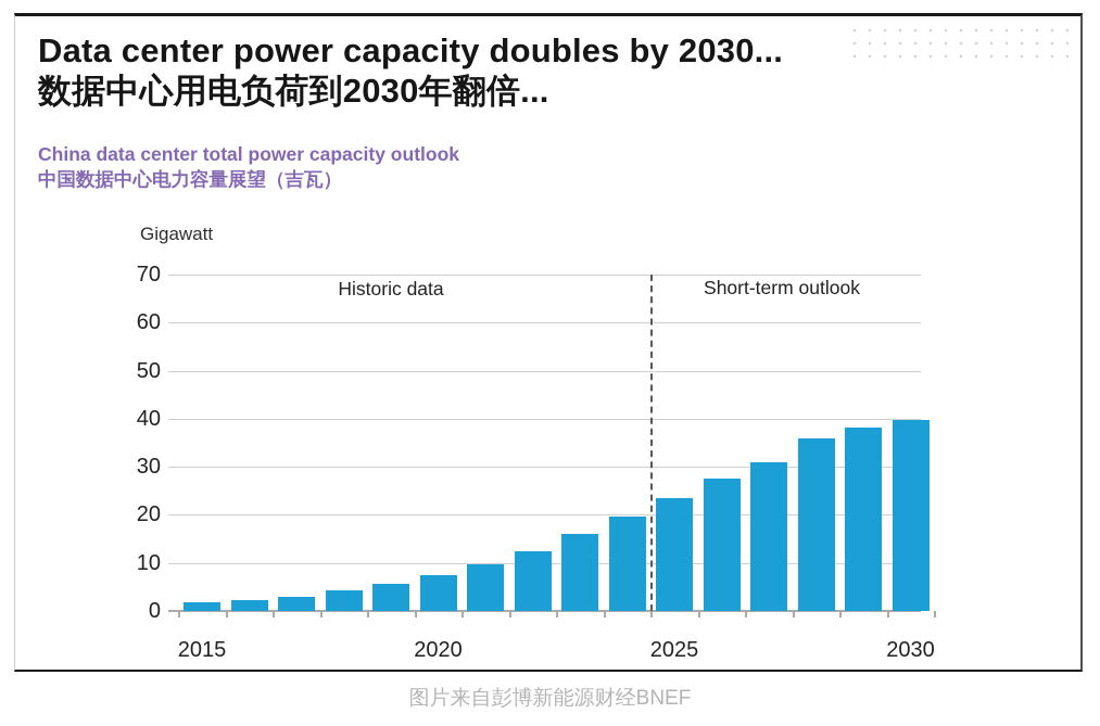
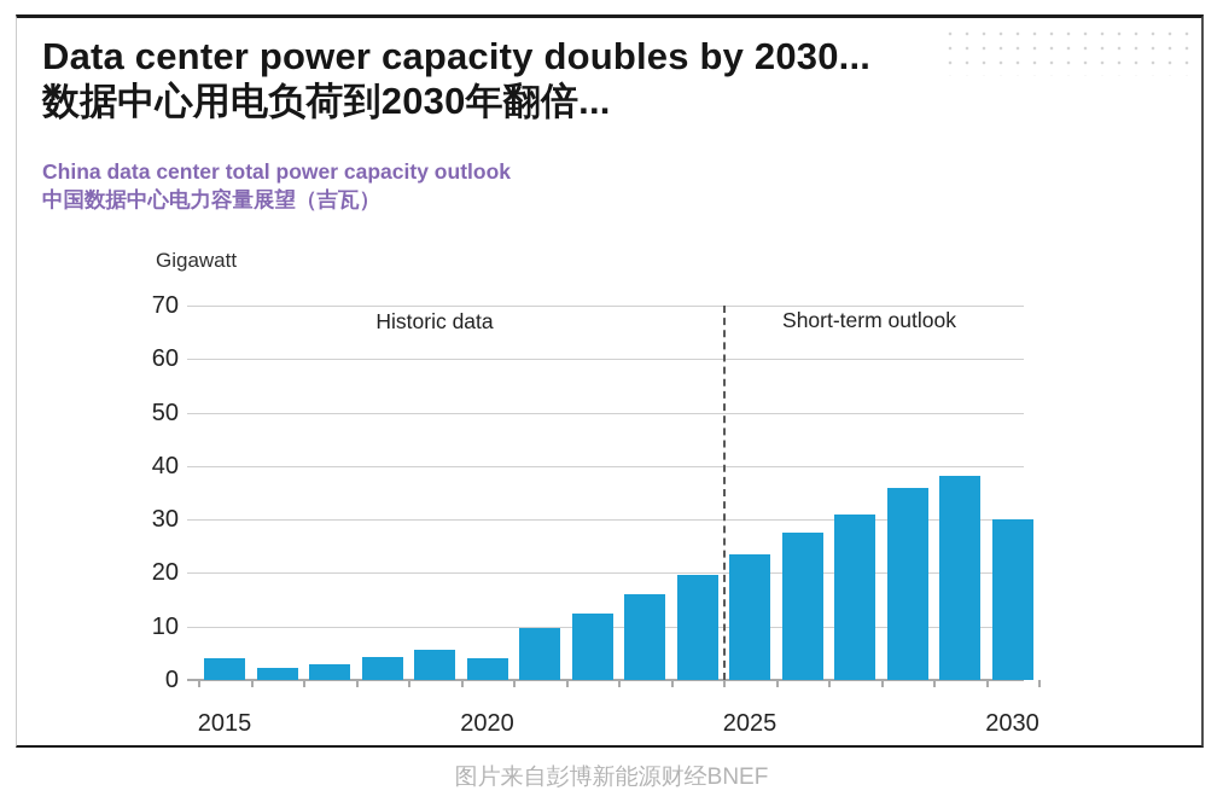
2015: 2 -> 4
2020: 7 -> 4
2030: 40 -> 30
